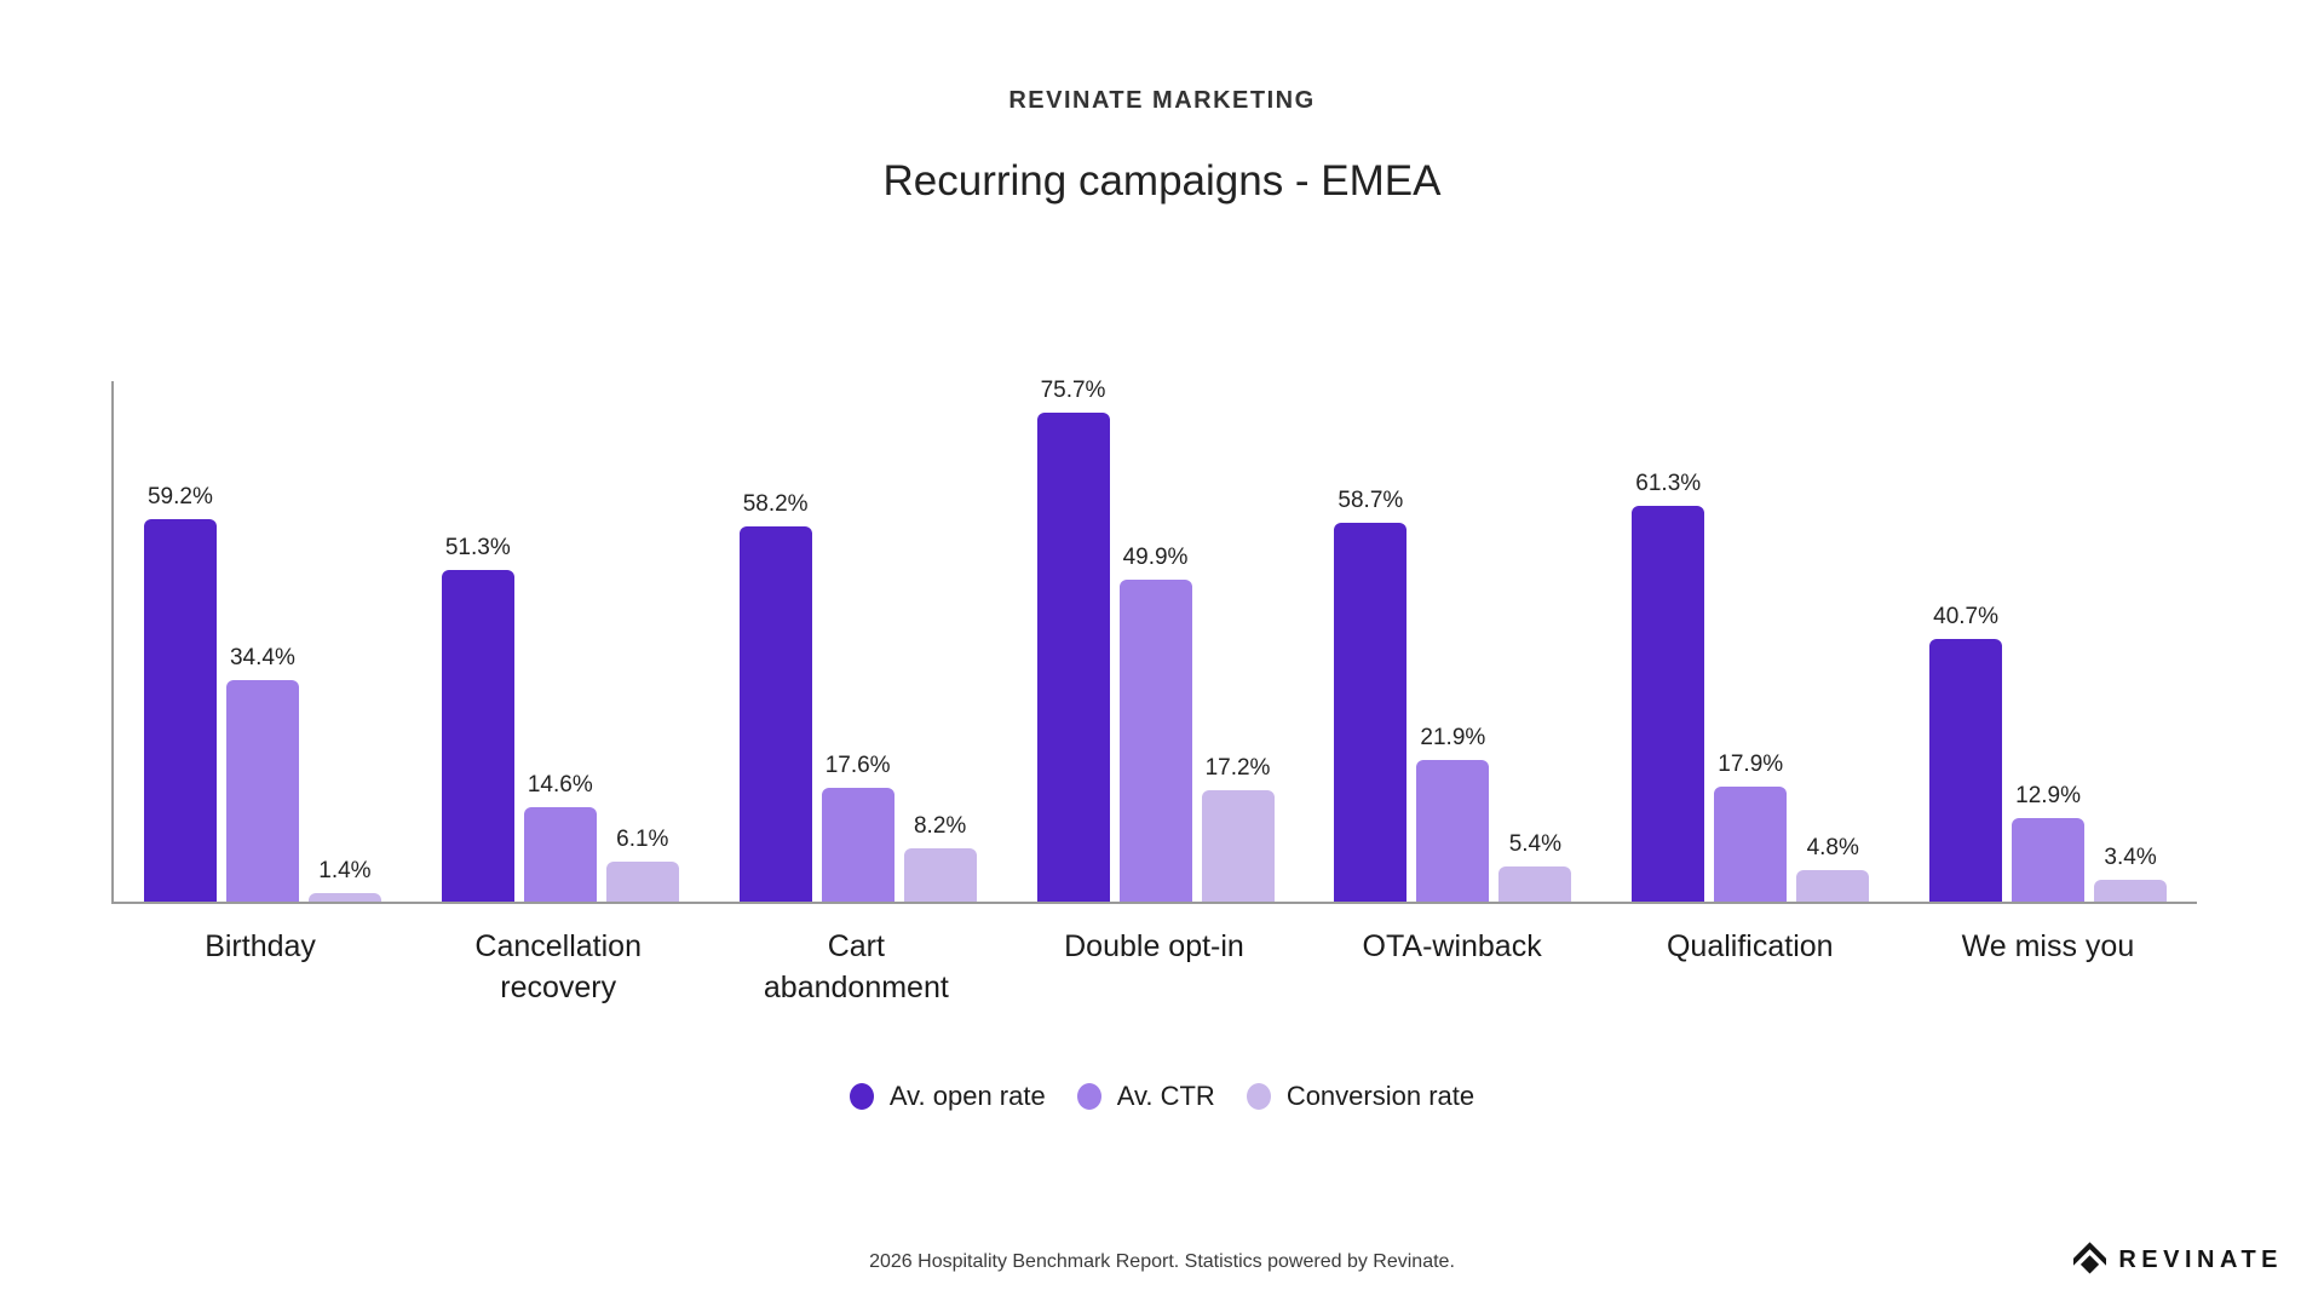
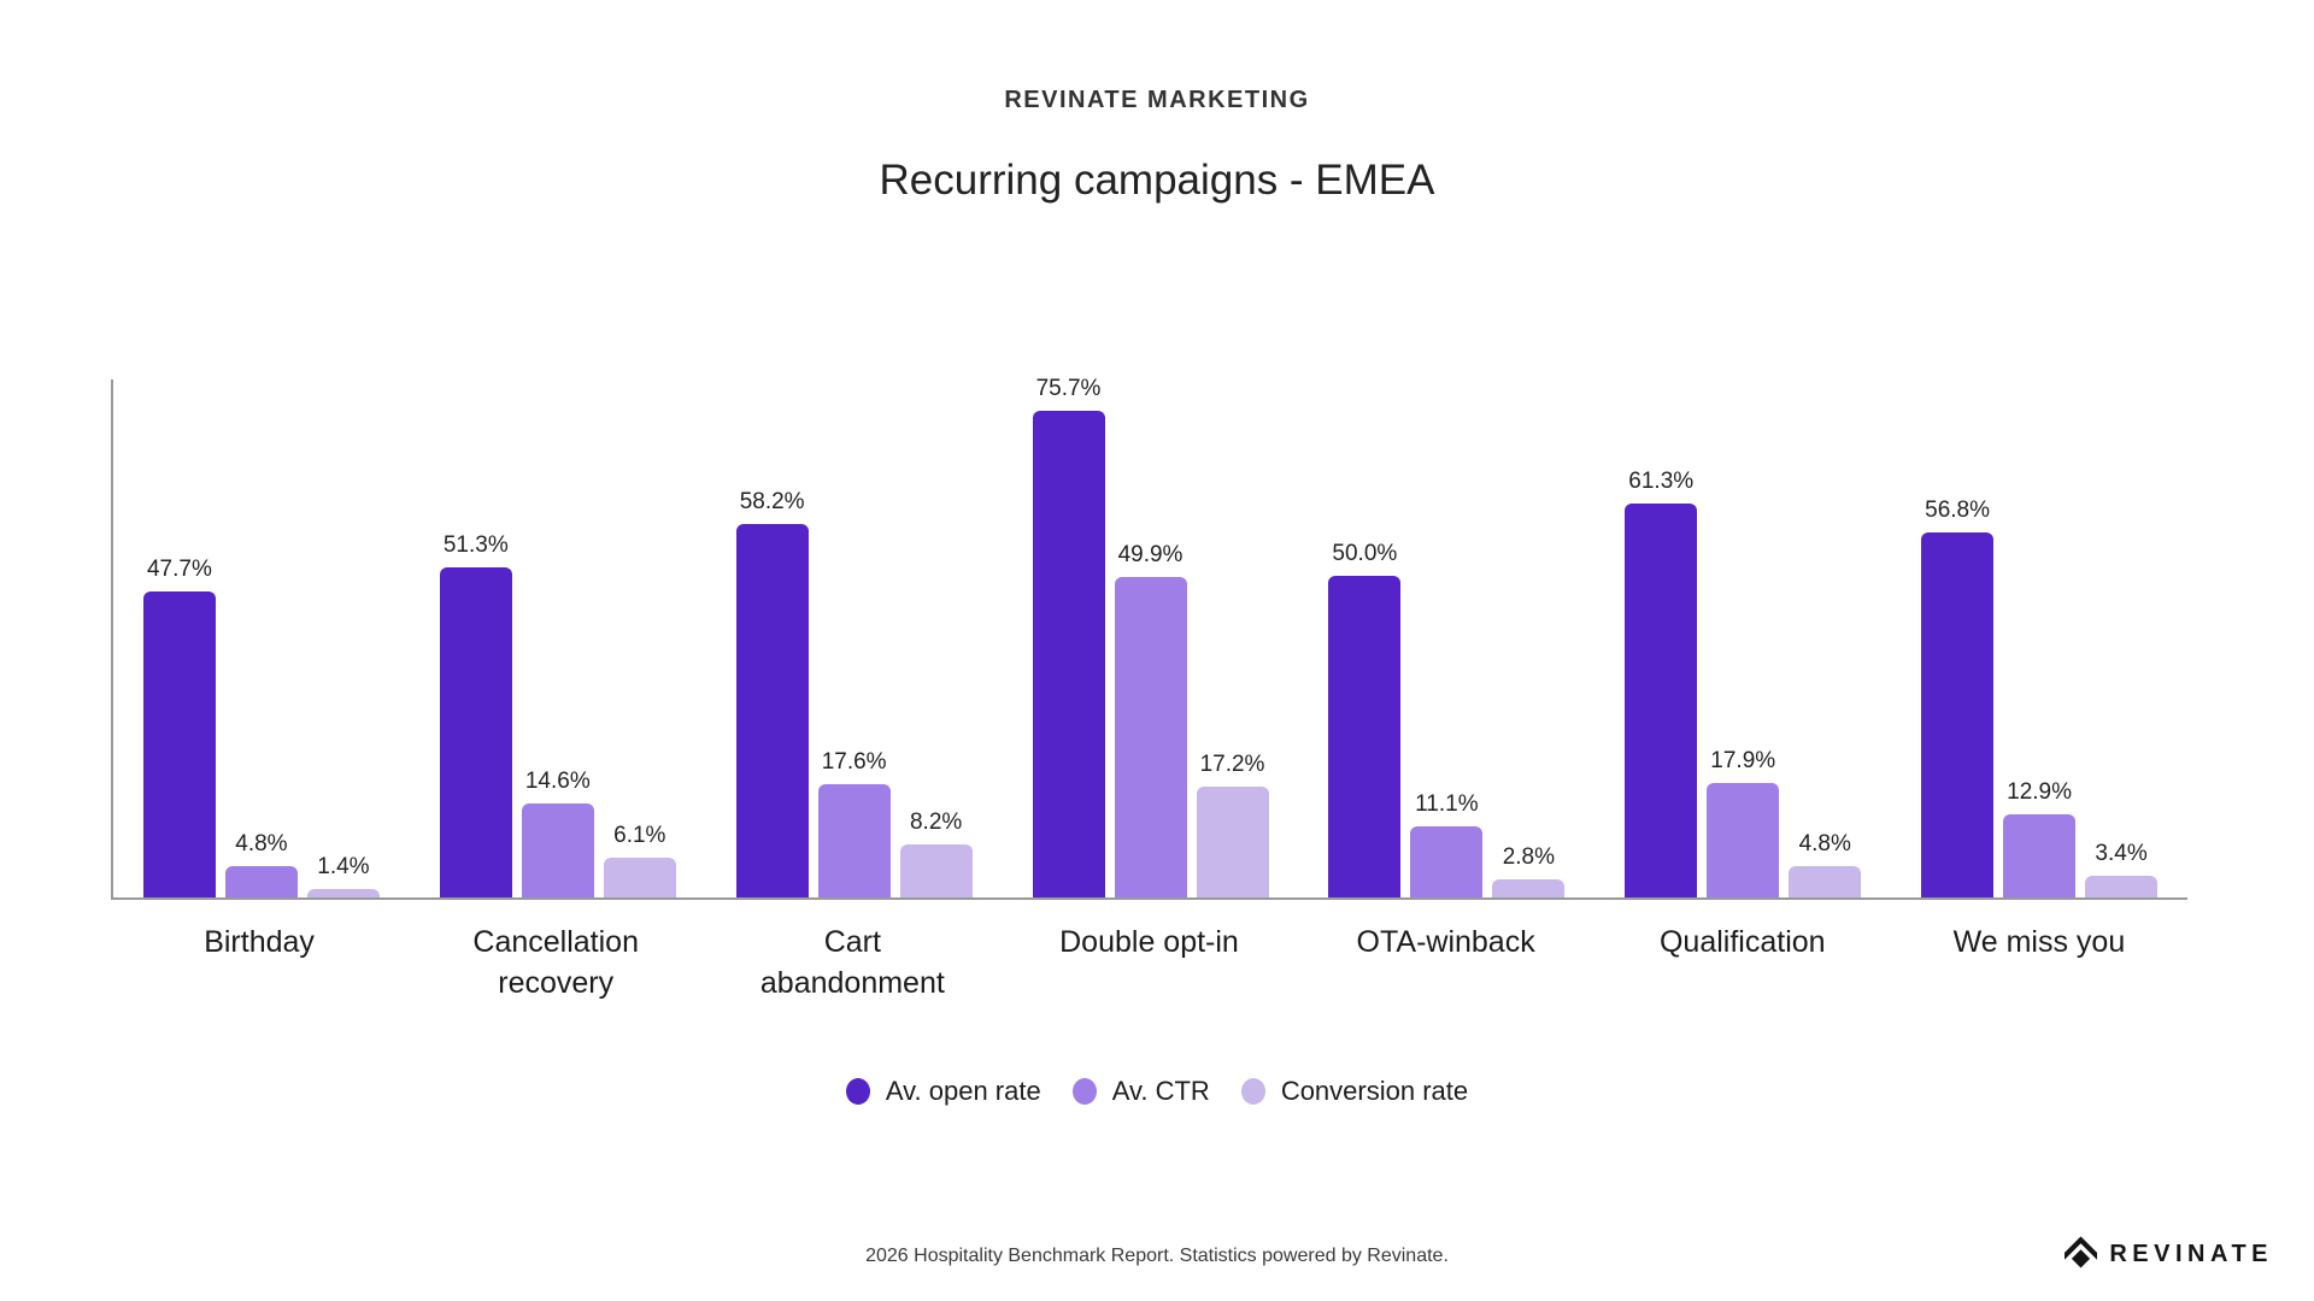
Av. open rate/Birthday: 59.2% -> 47.7%
Av. CTR/Birthday: 34.4% -> 4.8%
Av. open rate/OTA-winback: 58.7% -> 50.0%
Av. CTR/OTA-winback: 21.9% -> 11.1%
Conversion rate/OTA-winback: 5.4% -> 2.8%
Av. open rate/We miss you: 40.7% -> 56.8%
